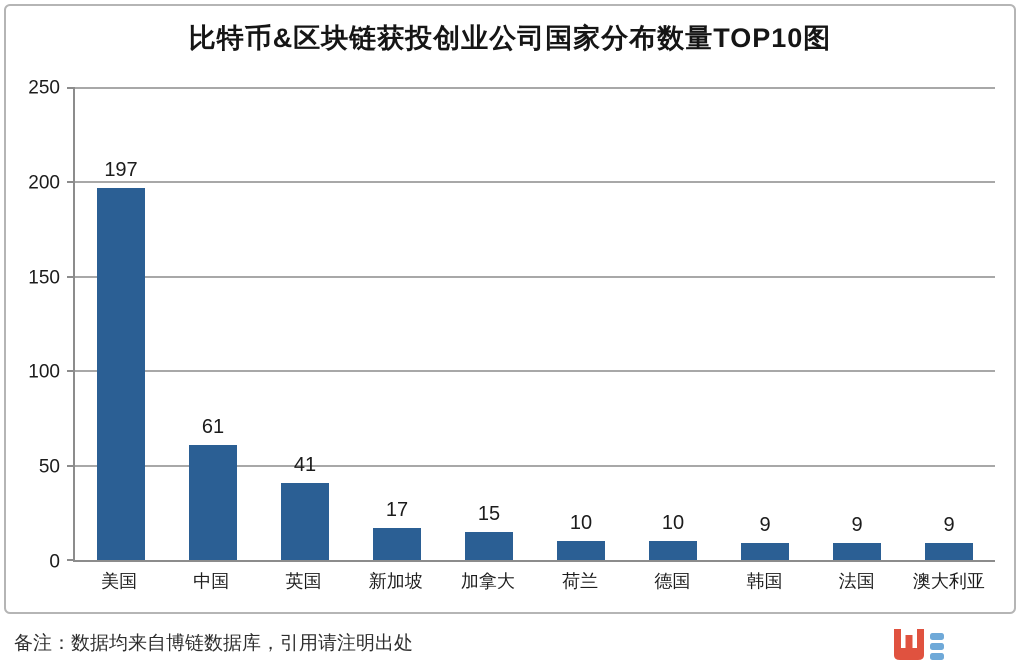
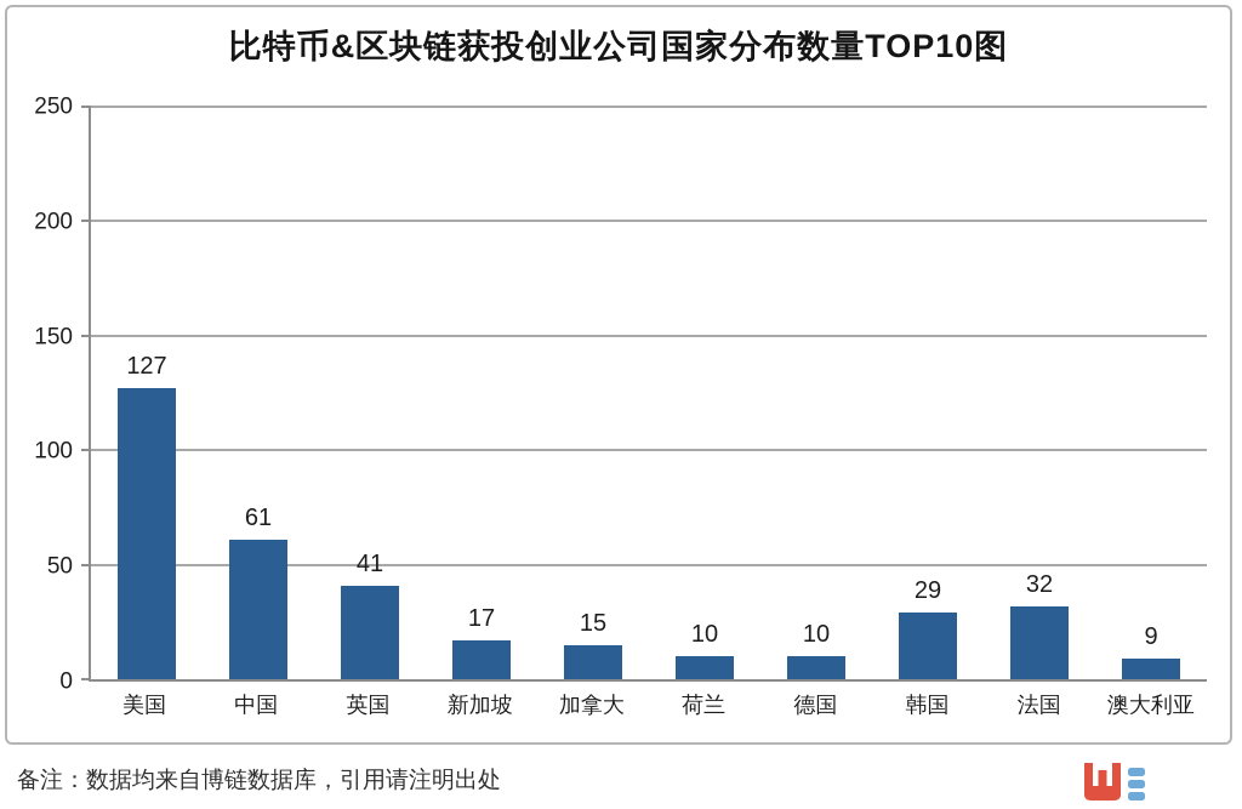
美国: 197 -> 127
韩国: 9 -> 29
法国: 9 -> 32
